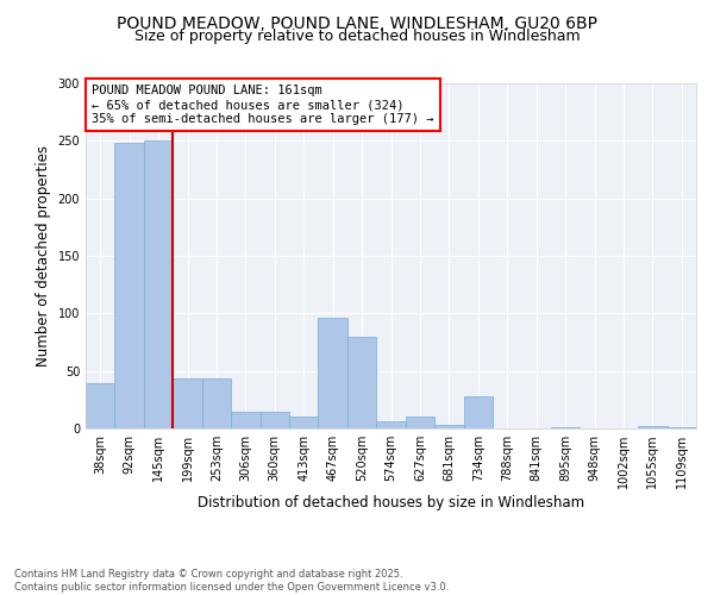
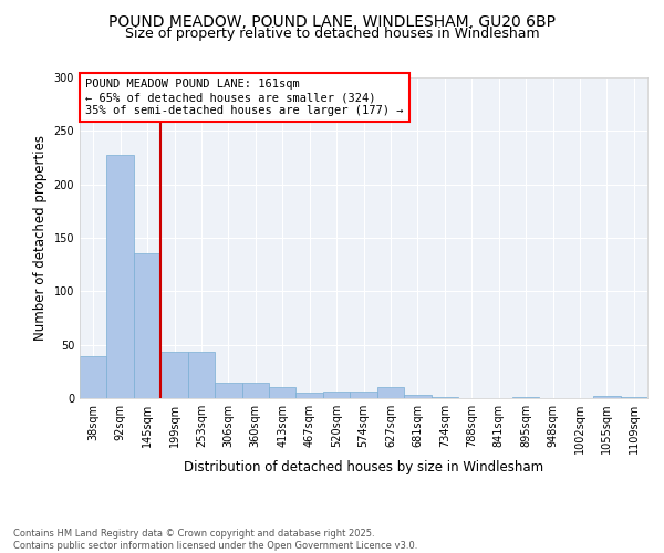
92sqm: 248 -> 228
145sqm: 250 -> 136
467sqm: 96 -> 5
520sqm: 80 -> 6
734sqm: 28 -> 1
